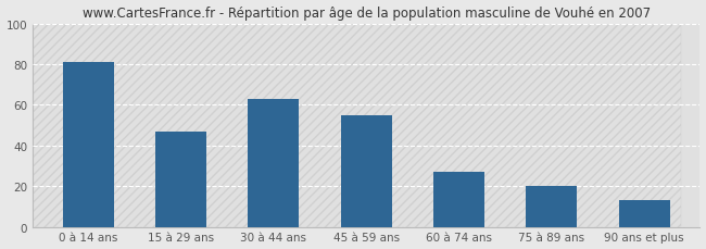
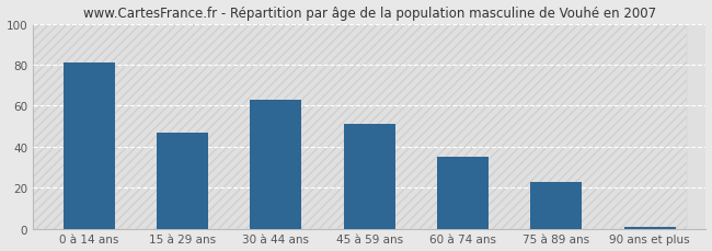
45 à 59 ans: 55 -> 51
60 à 74 ans: 27 -> 35
75 à 89 ans: 20 -> 23
90 ans et plus: 13 -> 1
